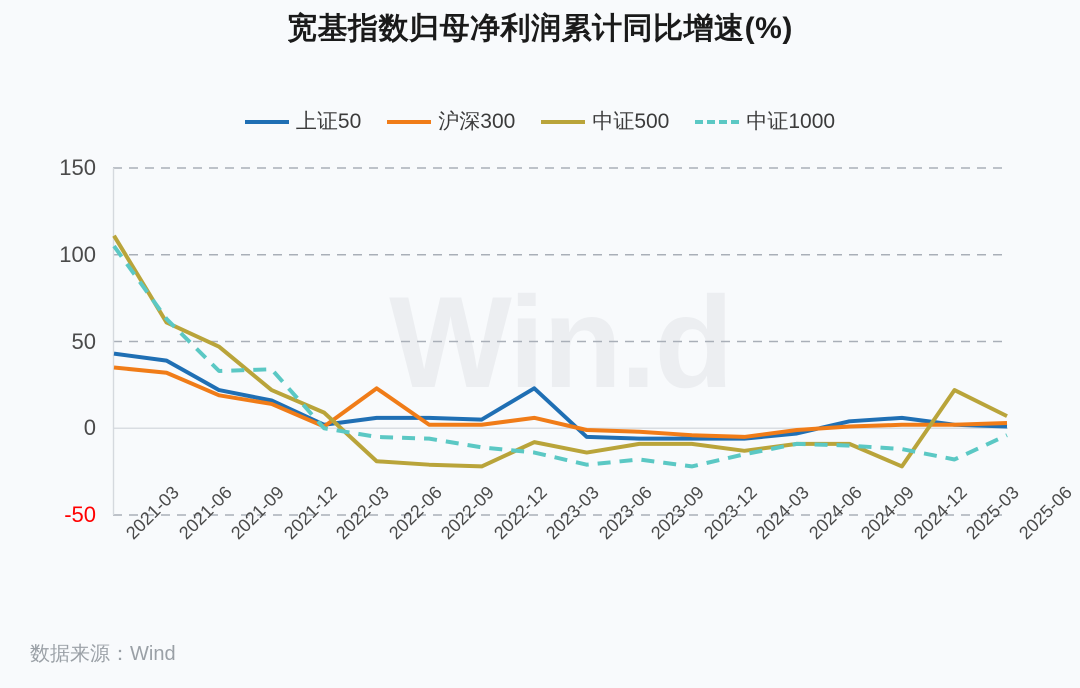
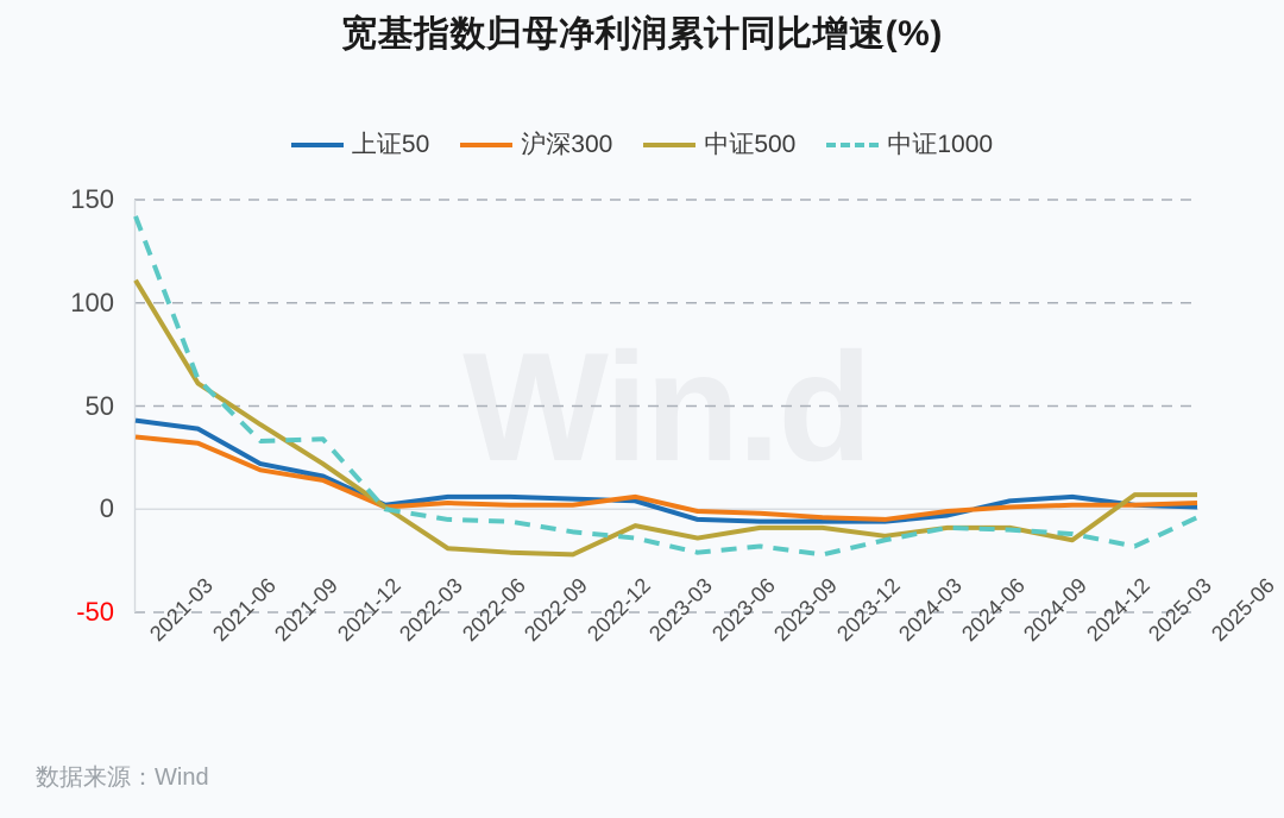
中证1000/2021-03: 105 -> 142
中证500/2021-09: 47 -> 41
中证500/2022-03: 9 -> 1
沪深300/2022-06: 23 -> 3
上证50/2023-03: 23 -> 4
中证500/2024-12: -22 -> -15
中证500/2025-03: 22 -> 7
